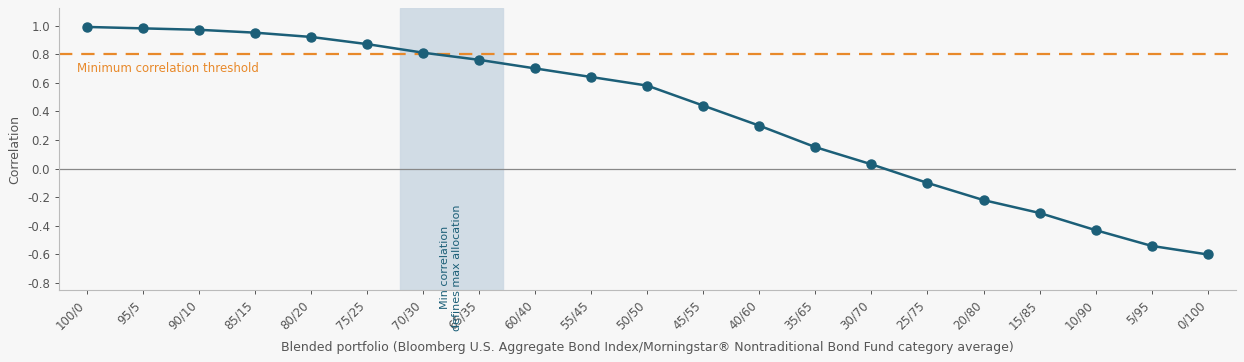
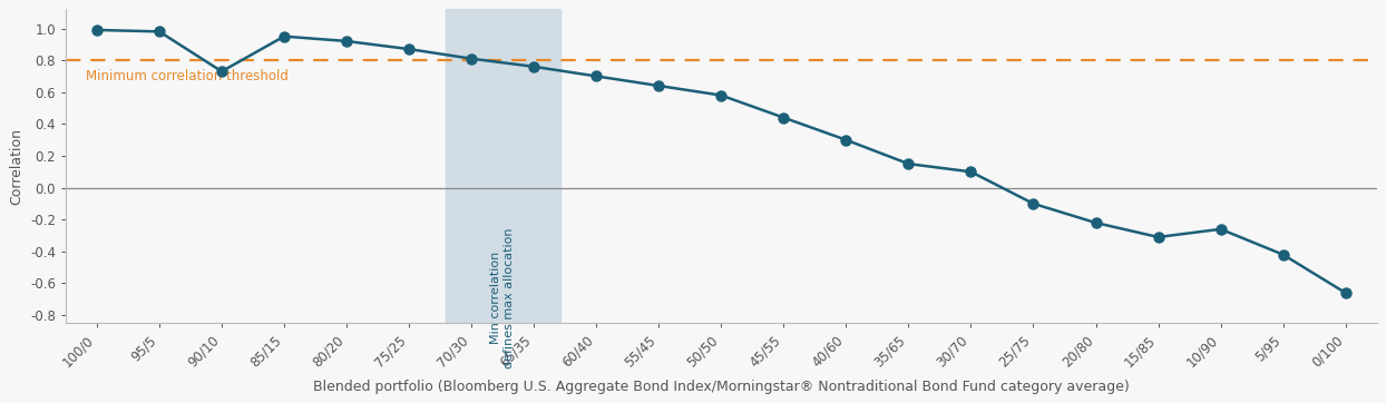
90/10: 0.97 -> 0.73
30/70: 0.03 -> 0.10
10/90: -0.43 -> -0.26
5/95: -0.54 -> -0.42
0/100: -0.60 -> -0.66
